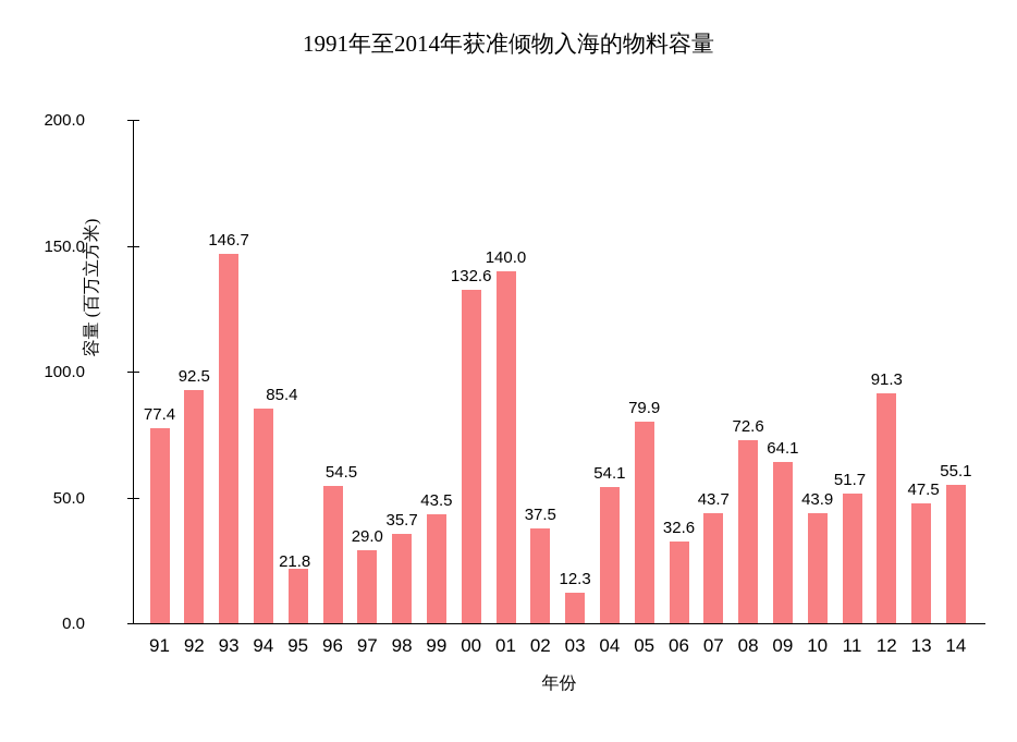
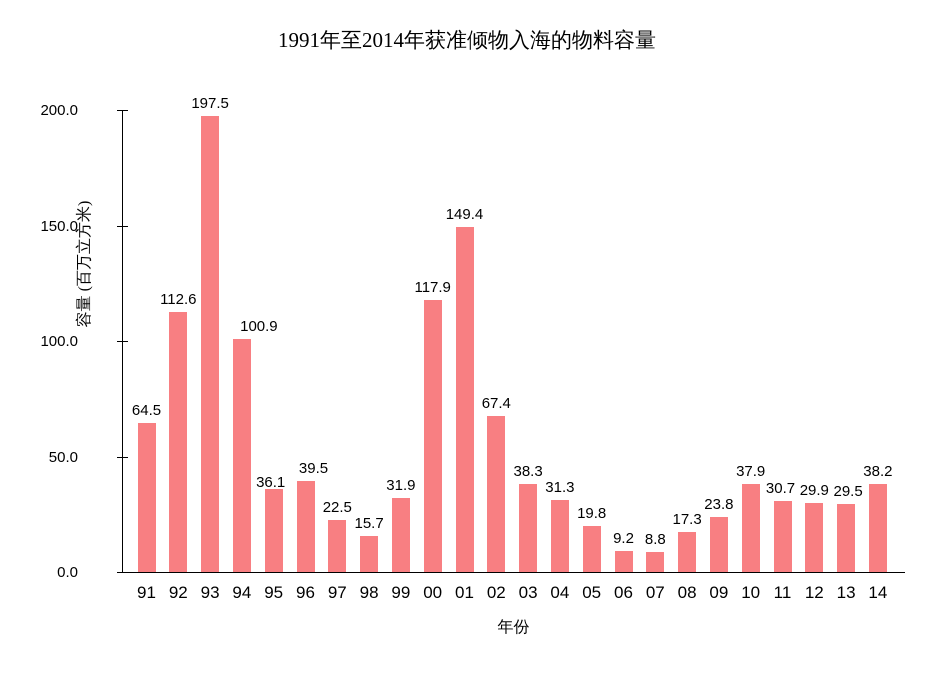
91: 77.4 -> 64.5
92: 92.5 -> 112.6
93: 146.7 -> 197.5
94: 85.4 -> 100.9
95: 21.8 -> 36.1
96: 54.5 -> 39.5
97: 29.0 -> 22.5
98: 35.7 -> 15.7
99: 43.5 -> 31.9
00: 132.6 -> 117.9
01: 140.0 -> 149.4
02: 37.5 -> 67.4
03: 12.3 -> 38.3
04: 54.1 -> 31.3
05: 79.9 -> 19.8
06: 32.6 -> 9.2
07: 43.7 -> 8.8
08: 72.6 -> 17.3
09: 64.1 -> 23.8
10: 43.9 -> 37.9
11: 51.7 -> 30.7
12: 91.3 -> 29.9
13: 47.5 -> 29.5
14: 55.1 -> 38.2
